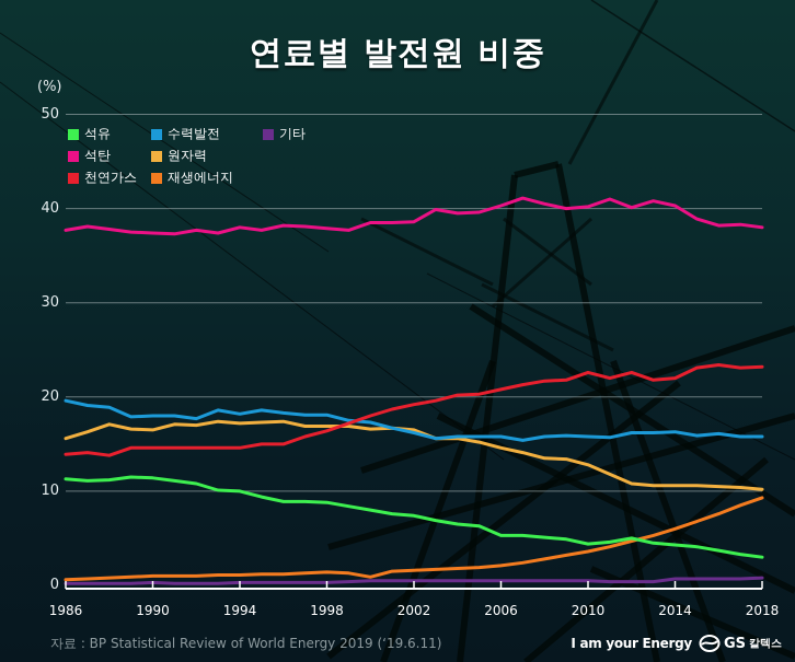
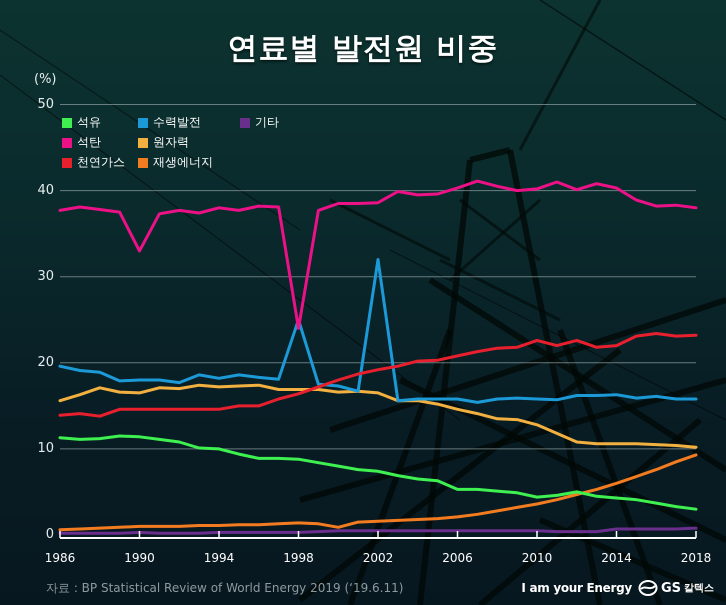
석탄/1990: 37 -> 33
석탄/1998: 38 -> 24
수력발전/1998: 18 -> 25
수력발전/2002: 16 -> 32
